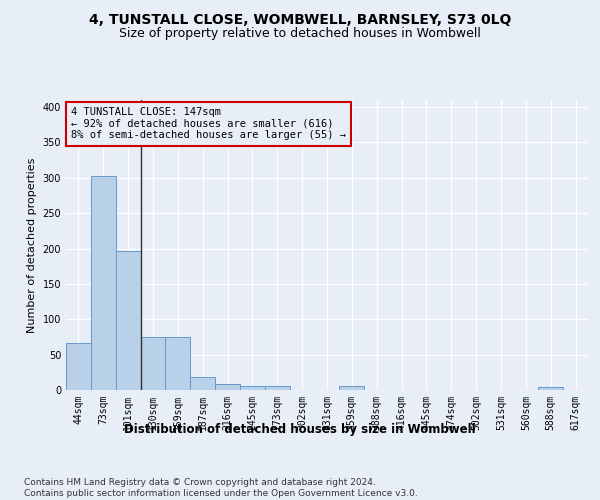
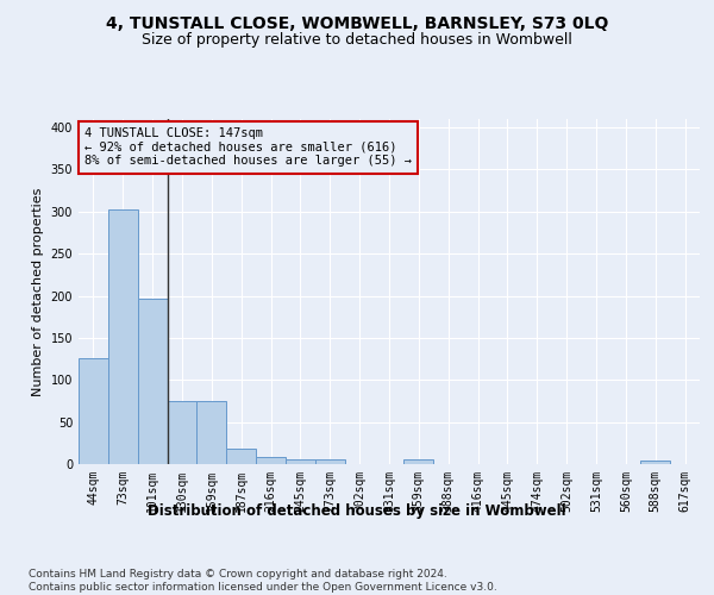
44sqm: 67 -> 126
